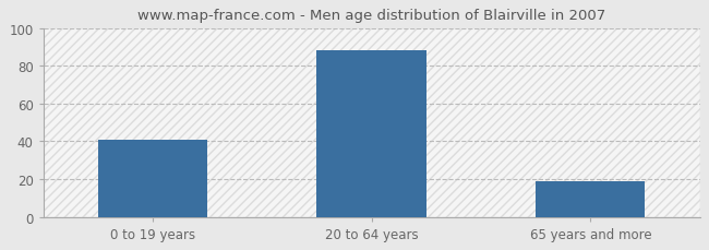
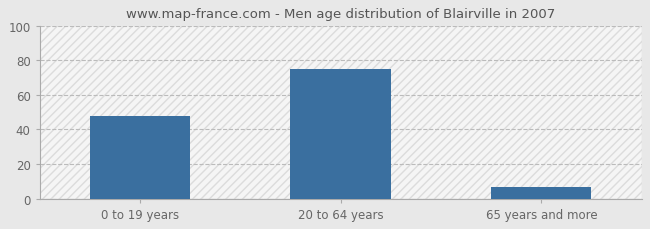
0 to 19 years: 41 -> 48
20 to 64 years: 88 -> 75
65 years and more: 19 -> 7
